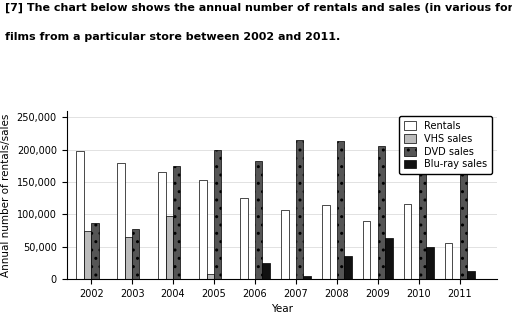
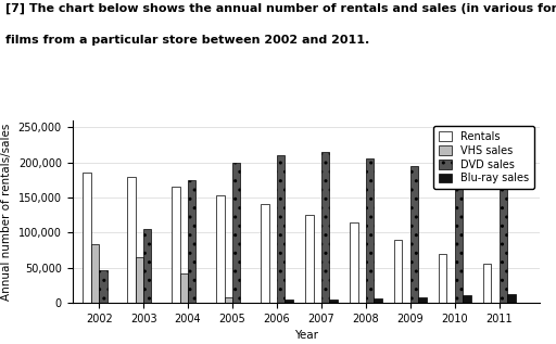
Rentals/2002: 198,000 -> 185,000
VHS sales/2002: 74,000 -> 83,000
DVD sales/2002: 86,000 -> 47,000
DVD sales/2003: 78,000 -> 105,000
VHS sales/2004: 98,000 -> 42,000
Rentals/2006: 126,000 -> 140,000
DVD sales/2006: 182,000 -> 210,000
Blu-ray sales/2006: 24,000 -> 4,000
Rentals/2007: 106,000 -> 126,000
DVD sales/2008: 214,000 -> 205,000
Blu-ray sales/2008: 36,000 -> 6,000
DVD sales/2009: 206,000 -> 195,000
Blu-ray sales/2009: 64,000 -> 7,000
Rentals/2010: 116,000 -> 70,000
Blu-ray sales/2010: 50,000 -> 10,000
